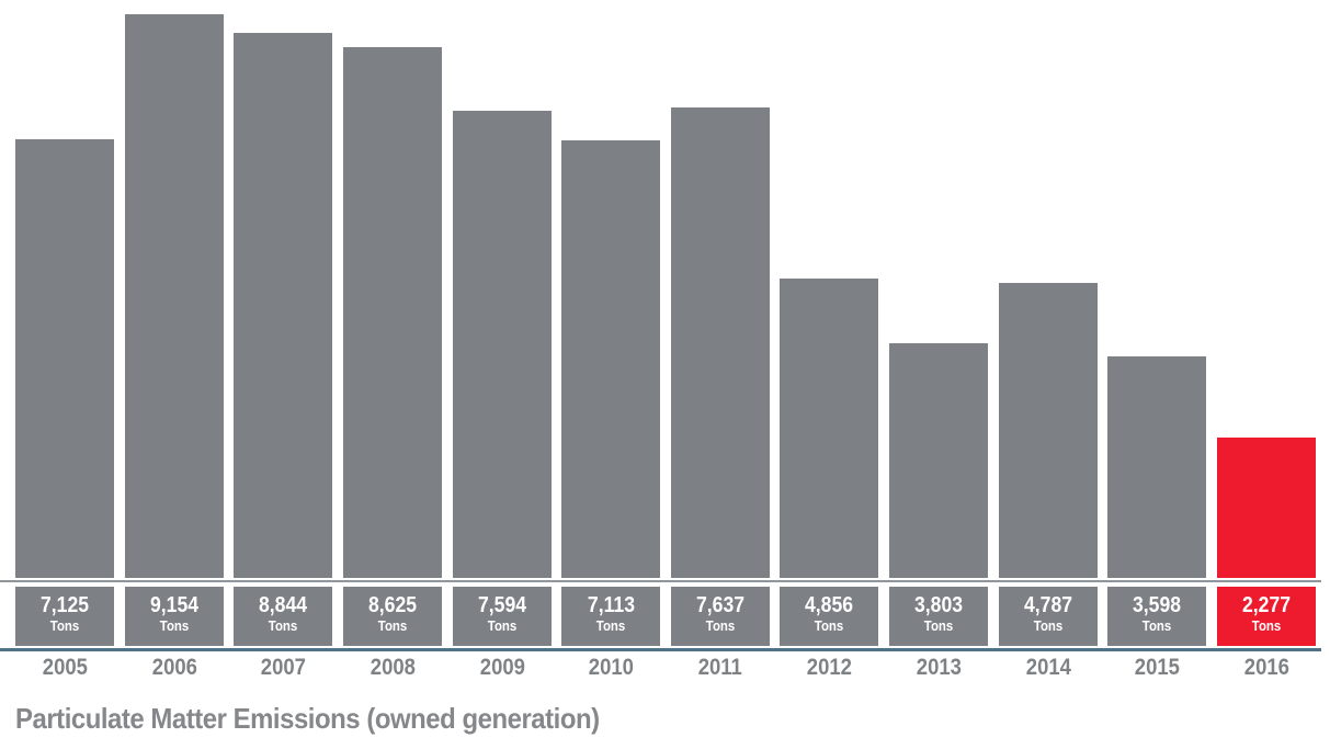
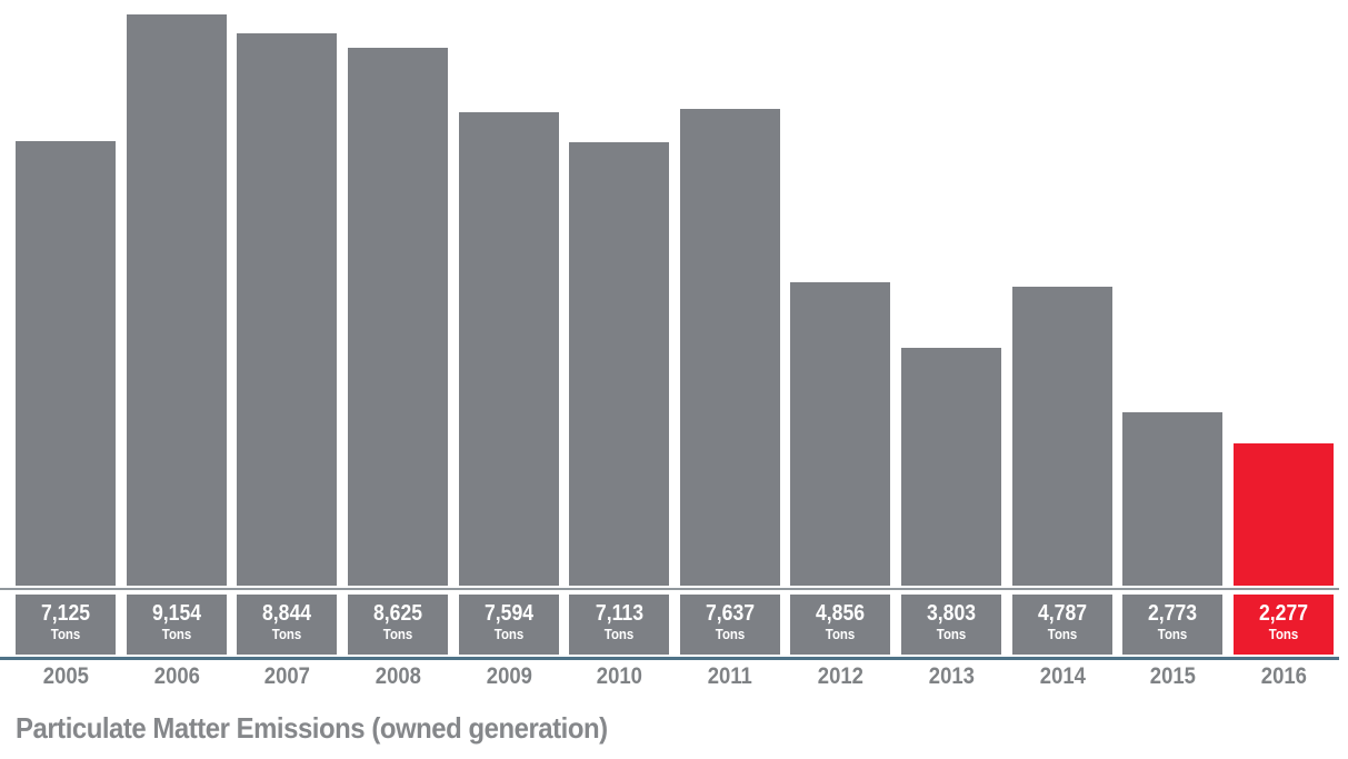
2015: 3,598 -> 2,773
